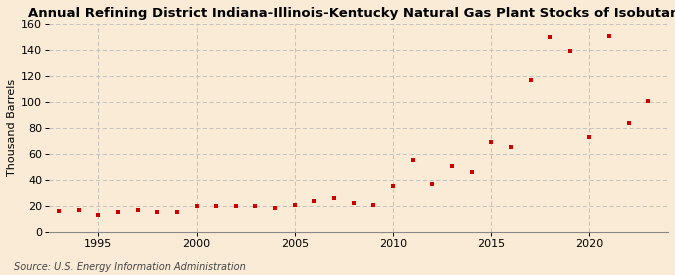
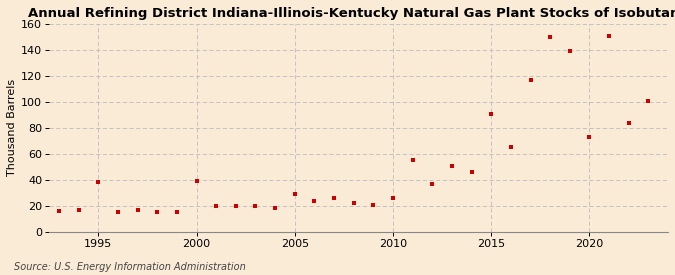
1995: 13 -> 38
2000: 20 -> 39
2005: 21 -> 29
2010: 35 -> 26
2015: 69 -> 91
